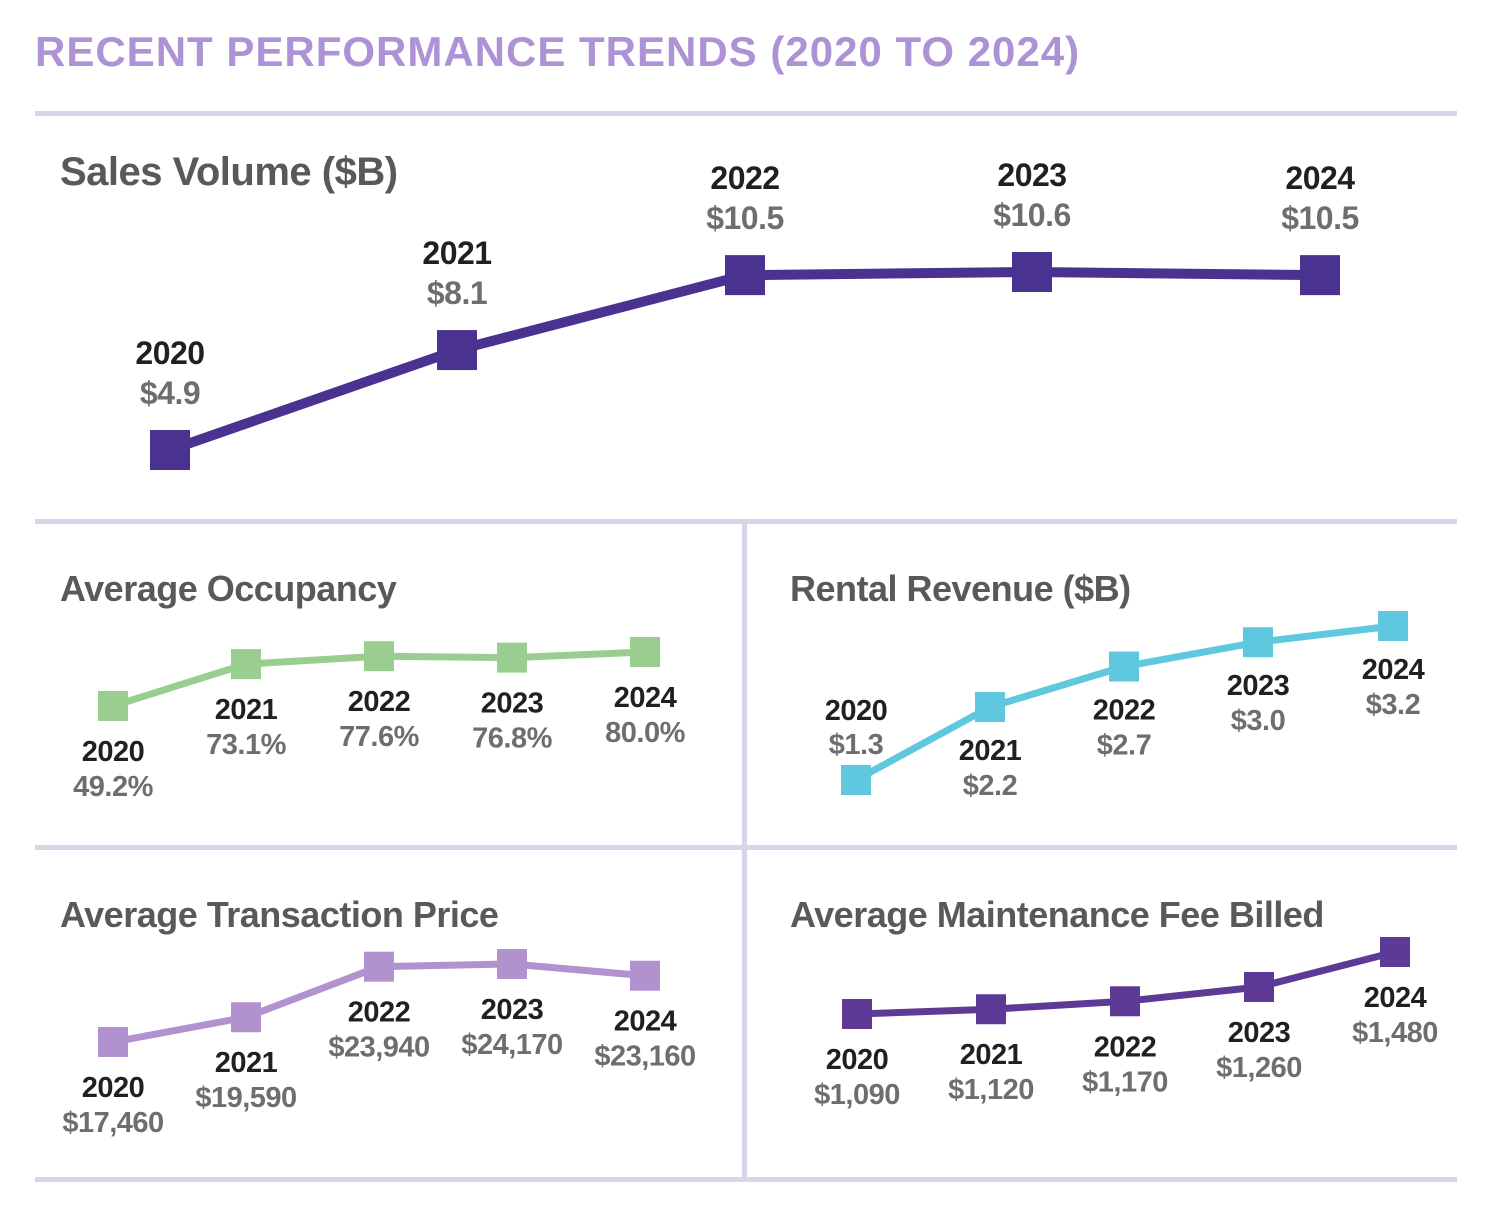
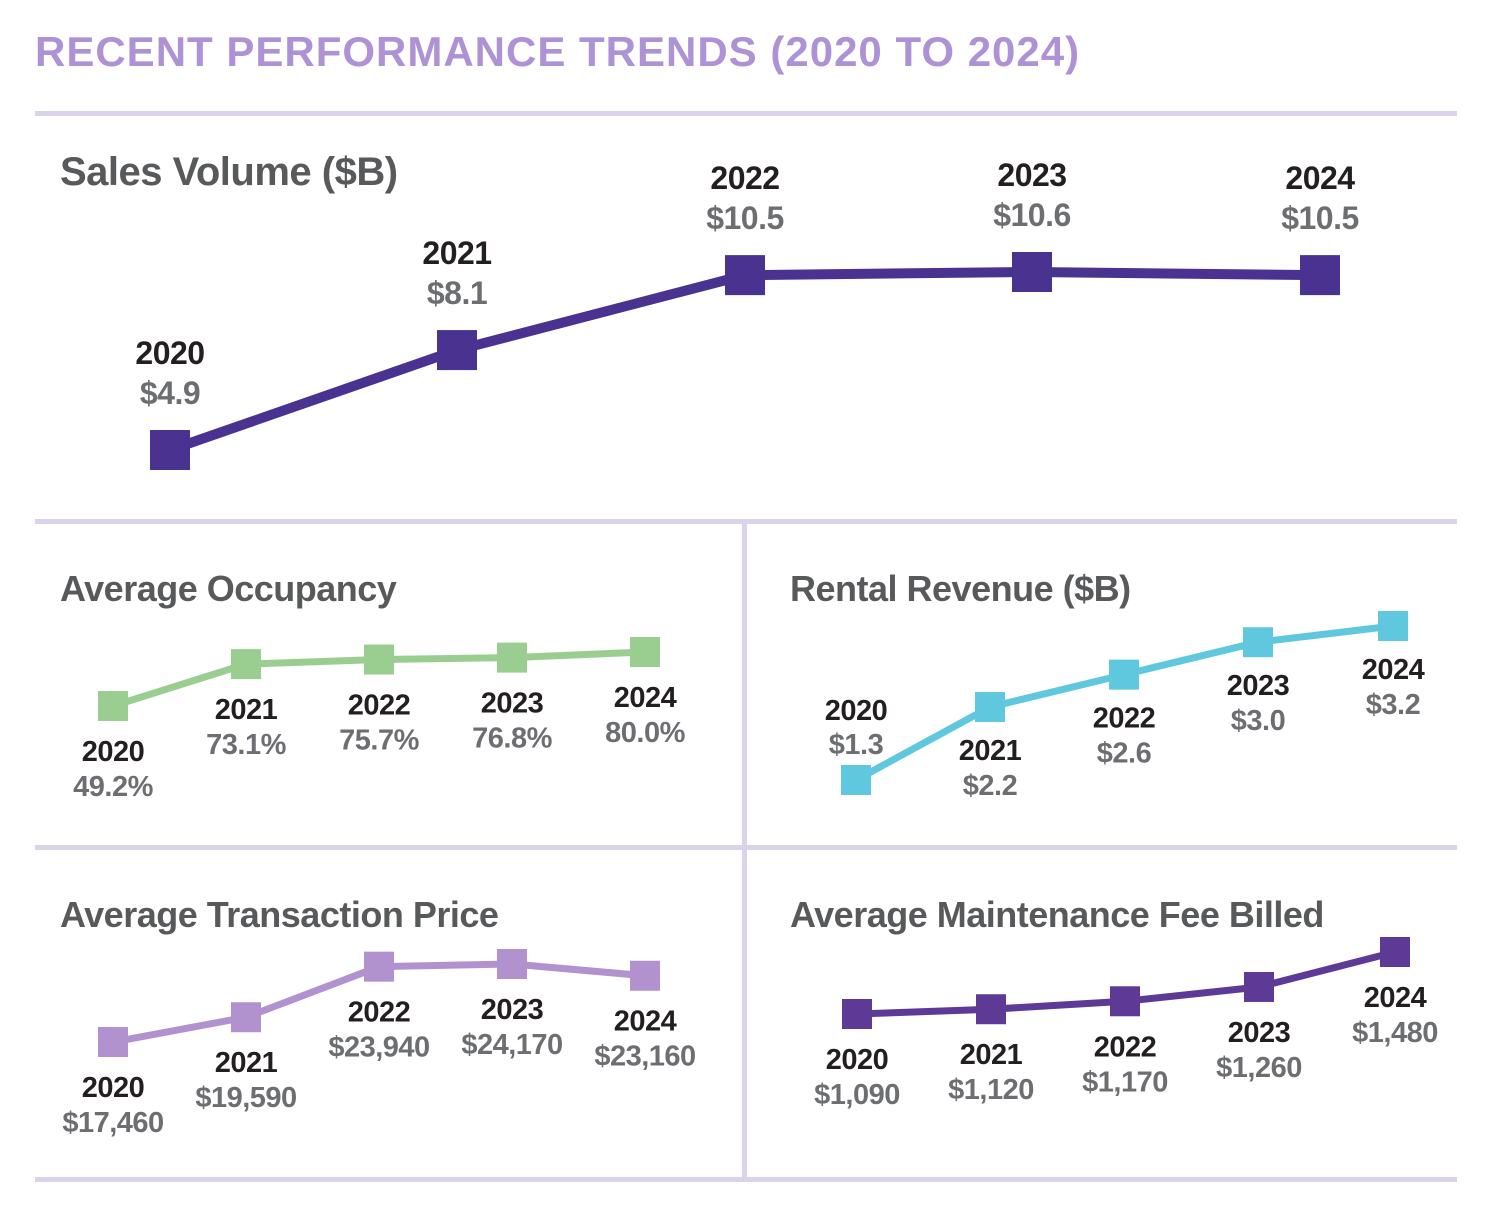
Average Occupancy/2022: 77.6% -> 75.7%
Rental Revenue ($B)/2022: $2.7 -> $2.6
